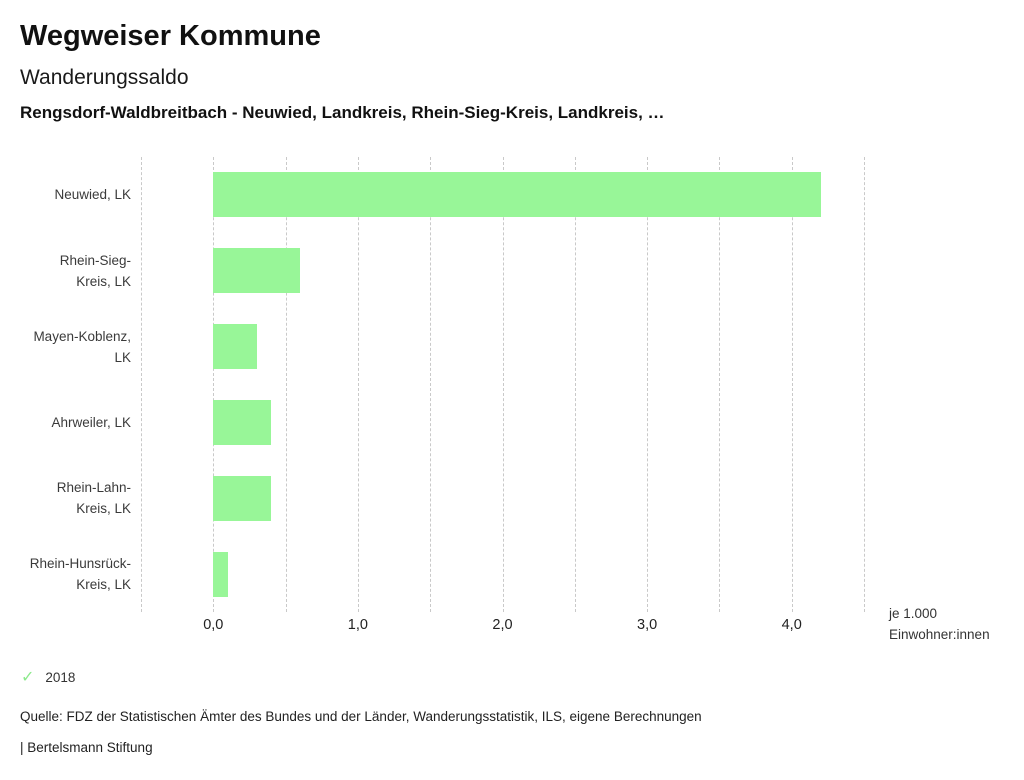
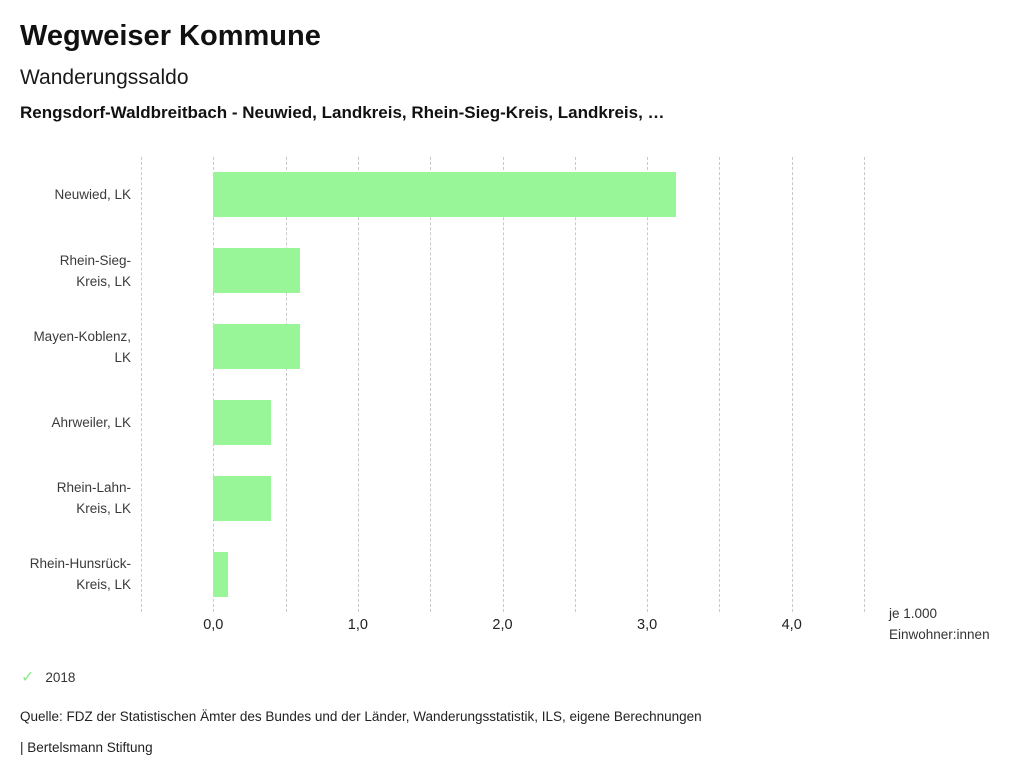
Neuwied, LK: 4,2 -> 3,2
Mayen-Koblenz, LK: 0,3 -> 0,6
